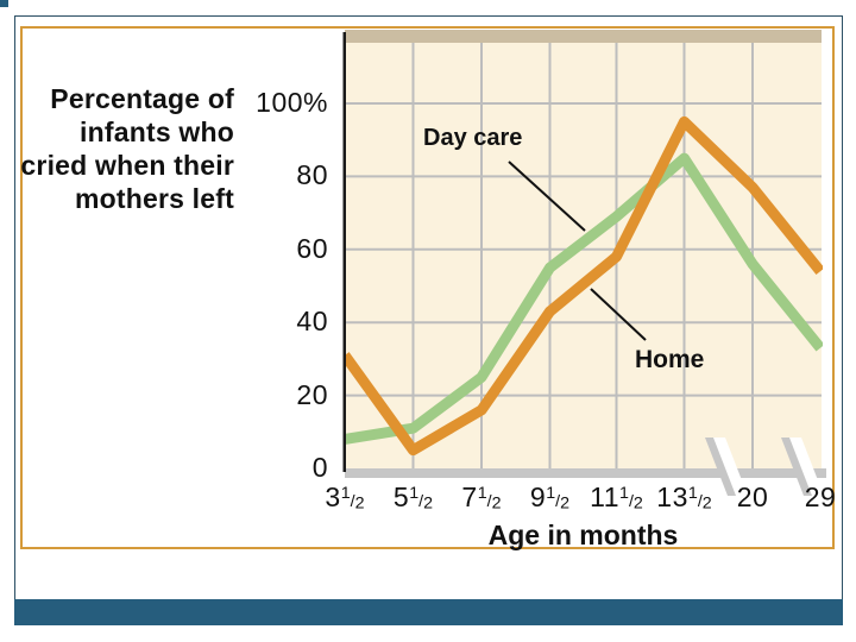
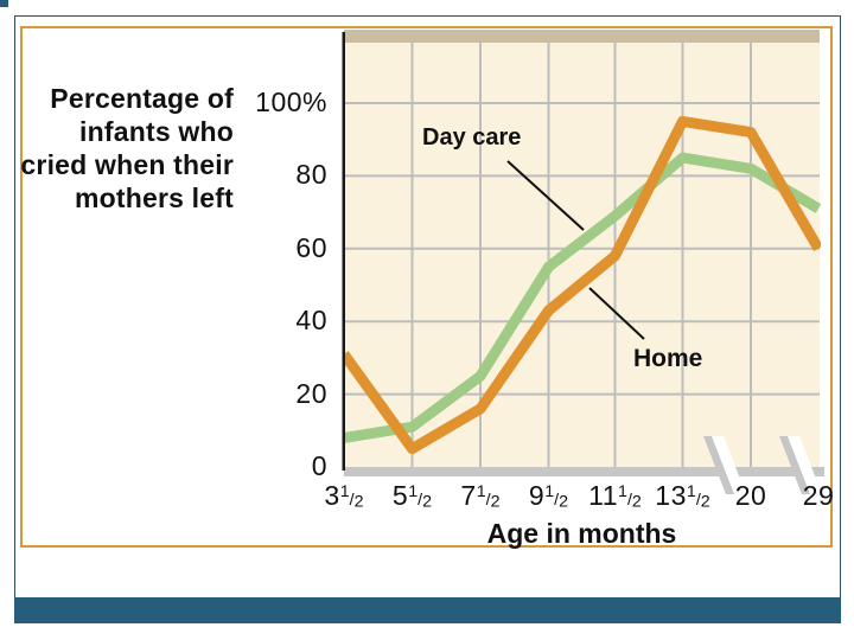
Day care/20: 56% -> 82%
Home/20: 77% -> 92%
Day care/29: 33% -> 71%
Home/29: 54% -> 60%
